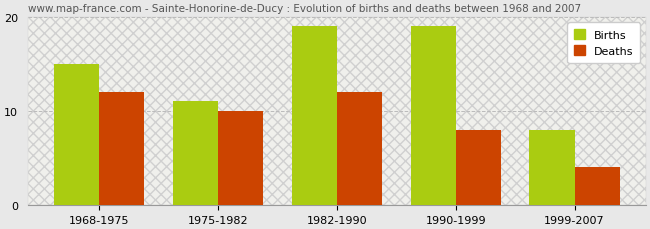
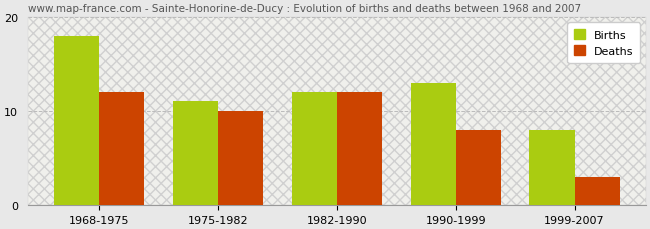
Births/1968-1975: 15 -> 18
Births/1982-1990: 19 -> 12
Births/1990-1999: 19 -> 13
Deaths/1999-2007: 4 -> 3
